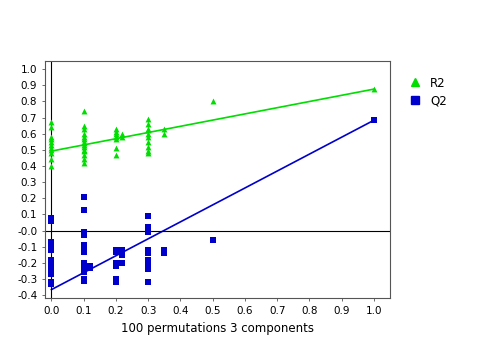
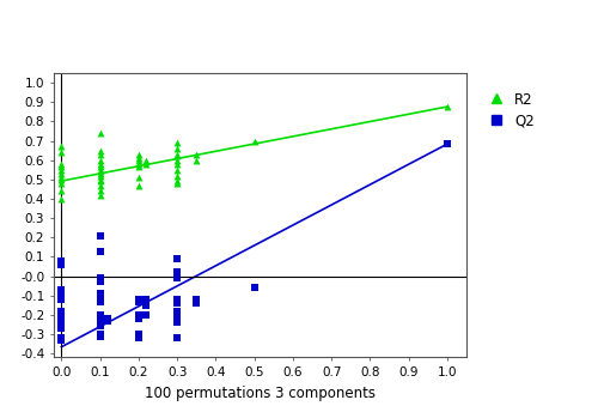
R2/0.5: 0.80 -> 0.70
